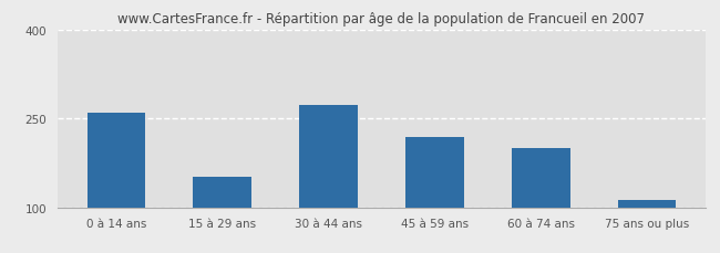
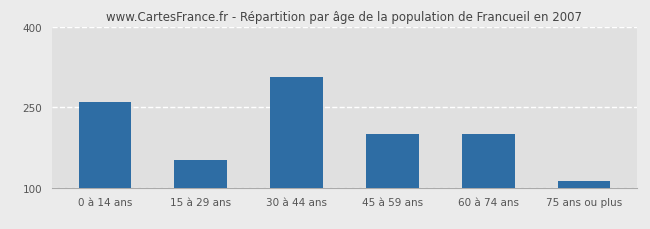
30 à 44 ans: 272 -> 306
45 à 59 ans: 218 -> 200
